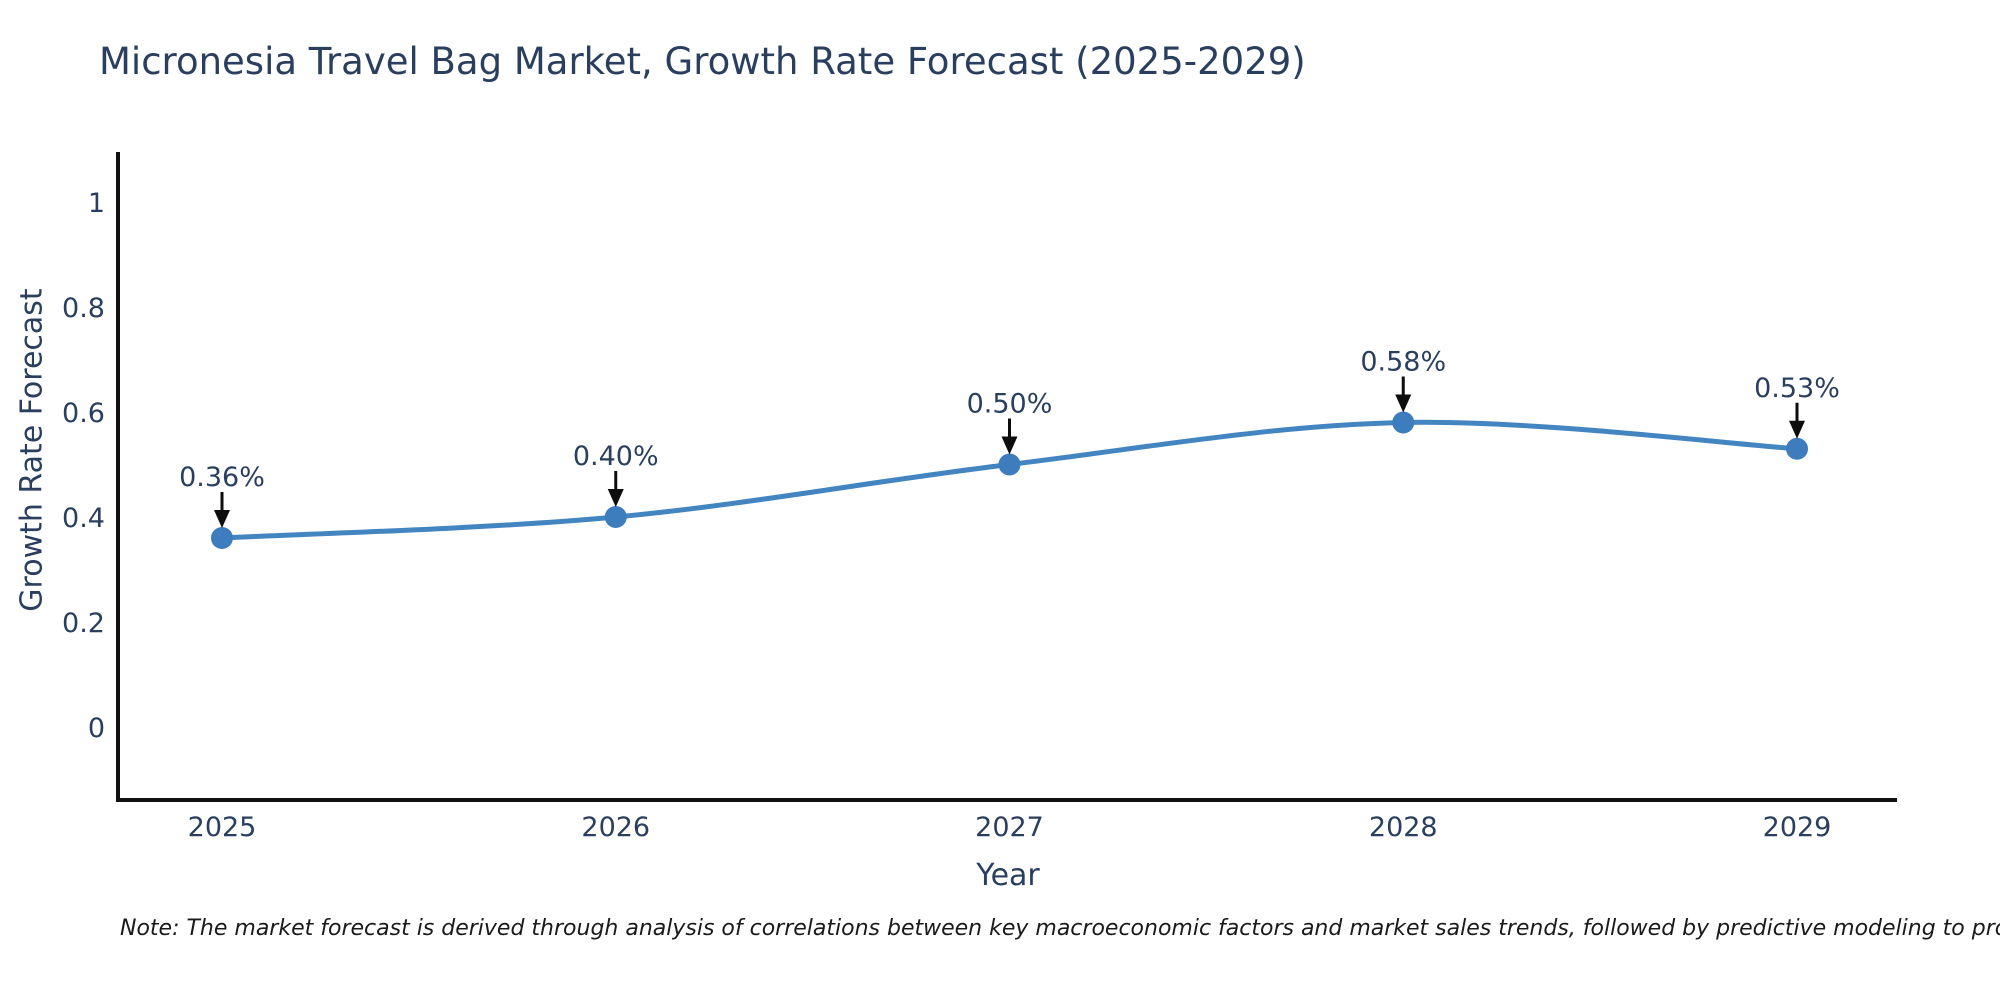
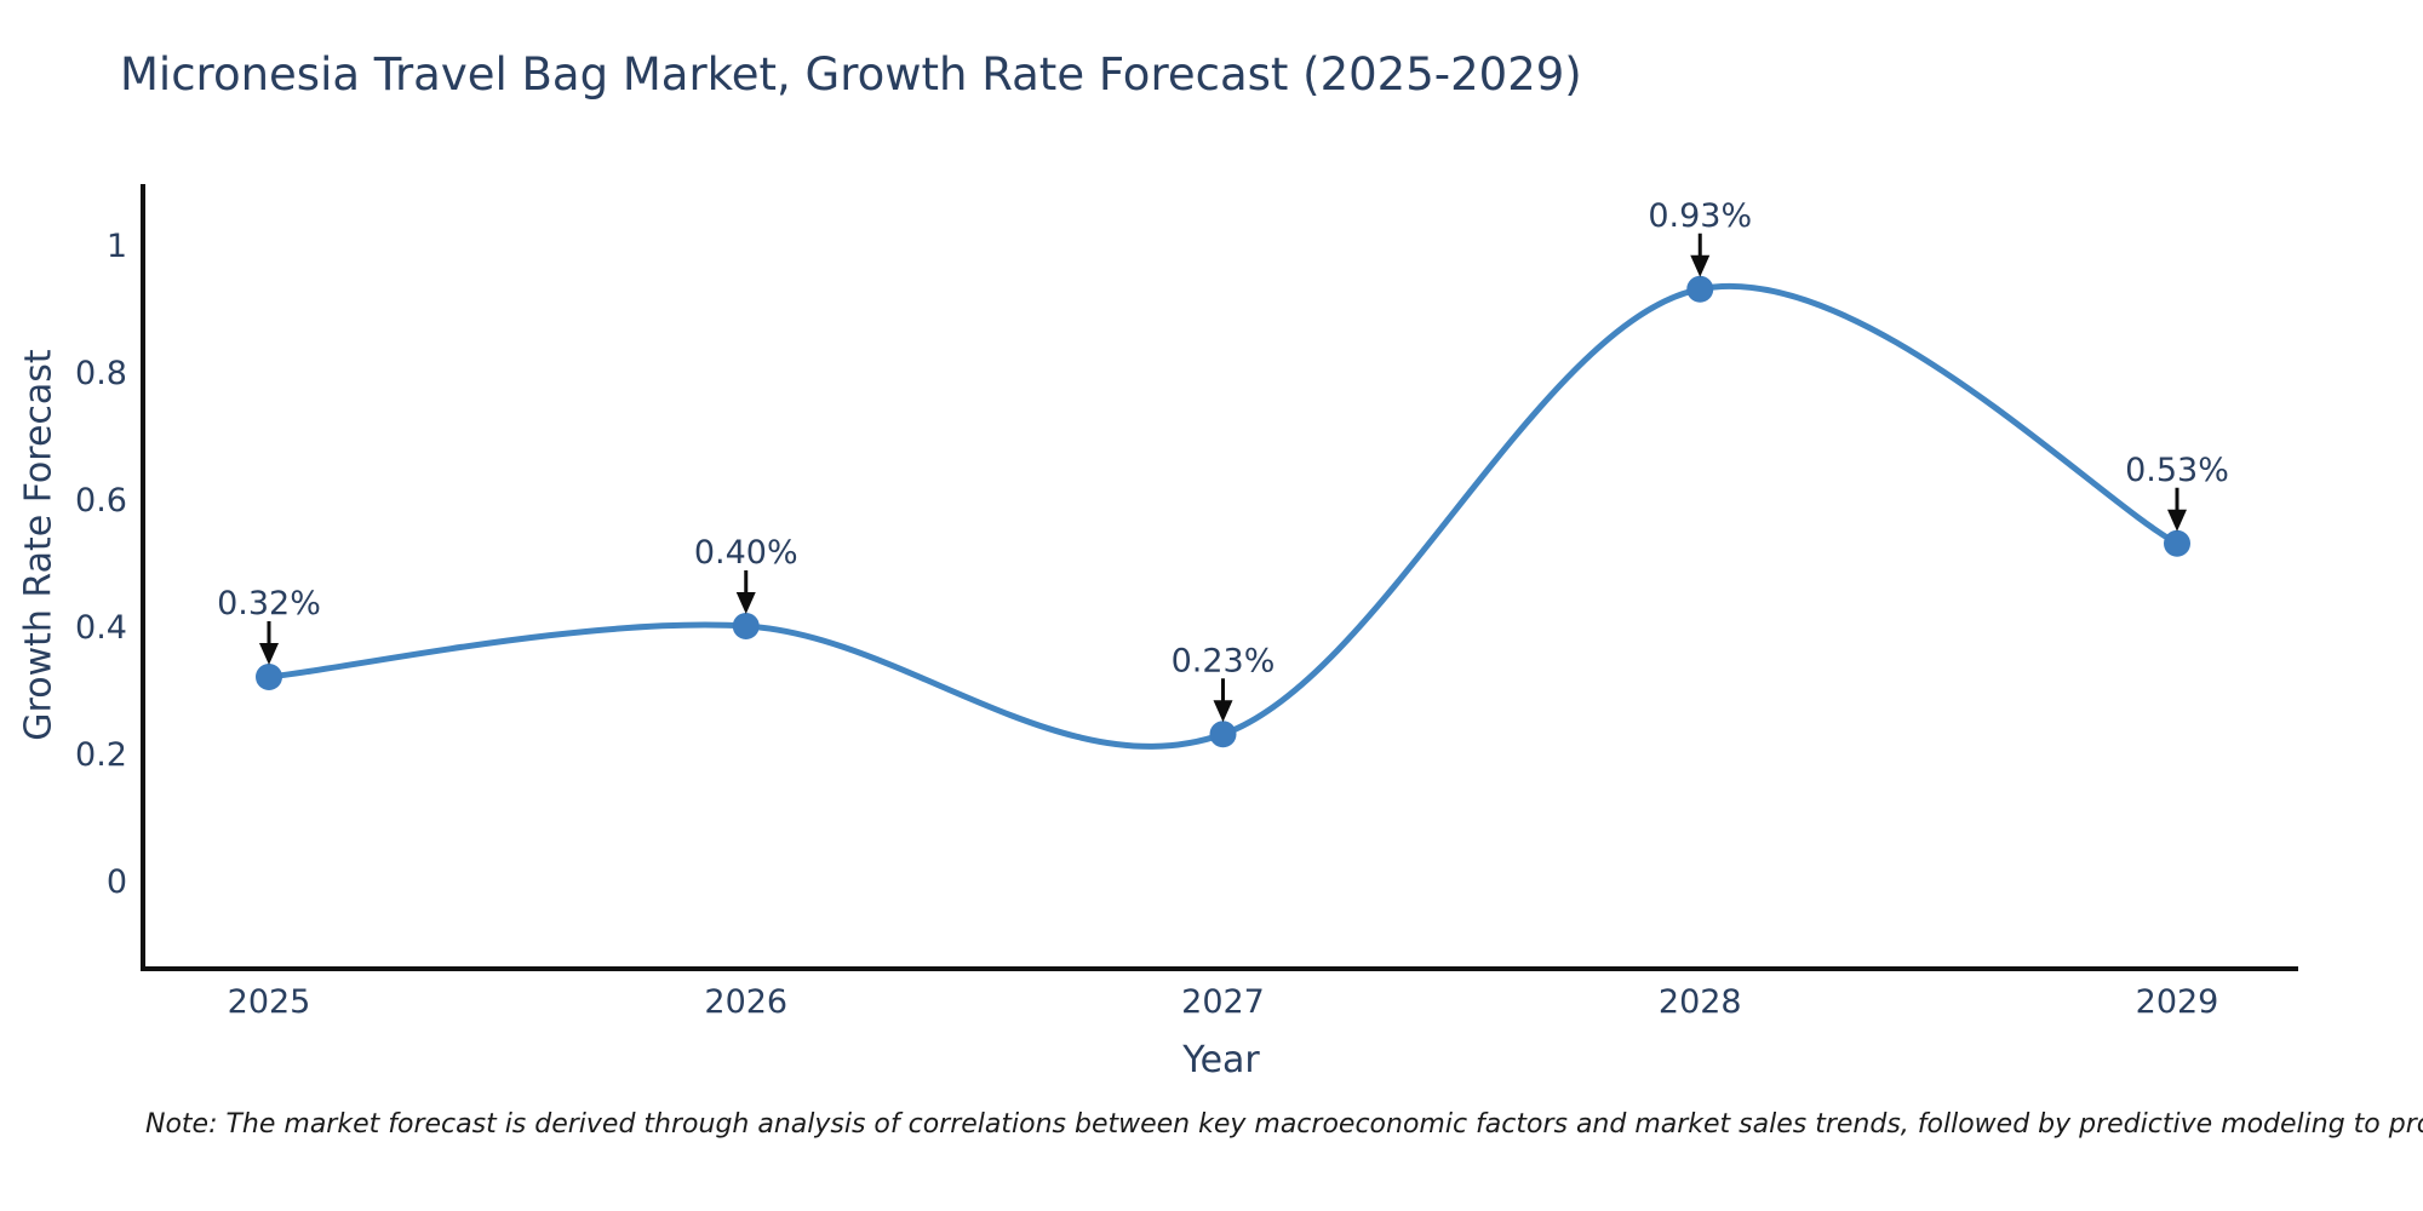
2025: 0.36% -> 0.32%
2027: 0.50% -> 0.23%
2028: 0.58% -> 0.93%
